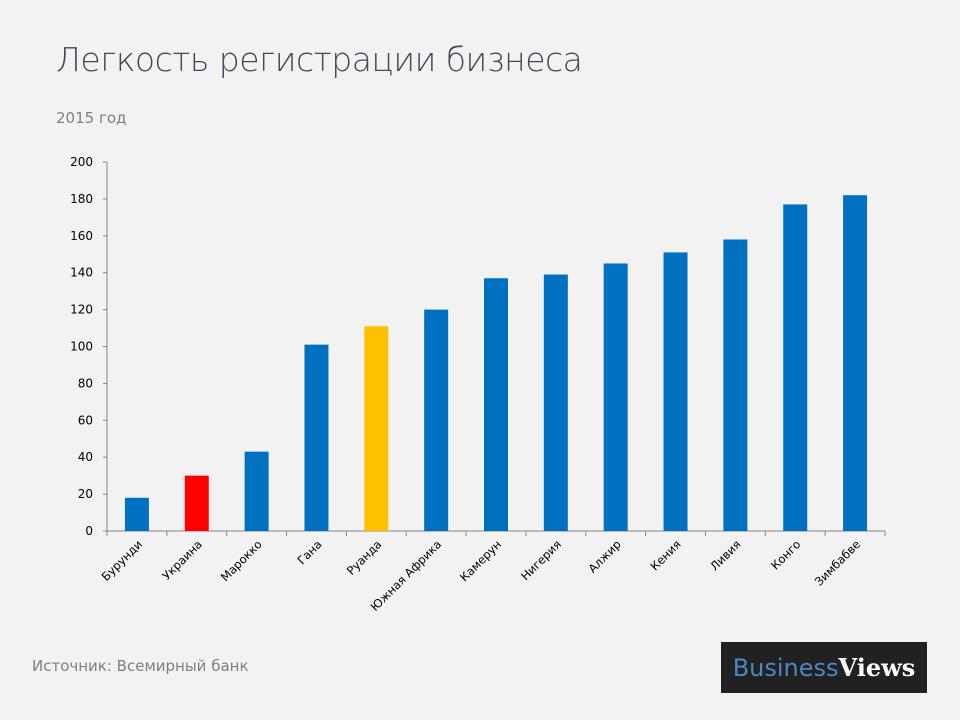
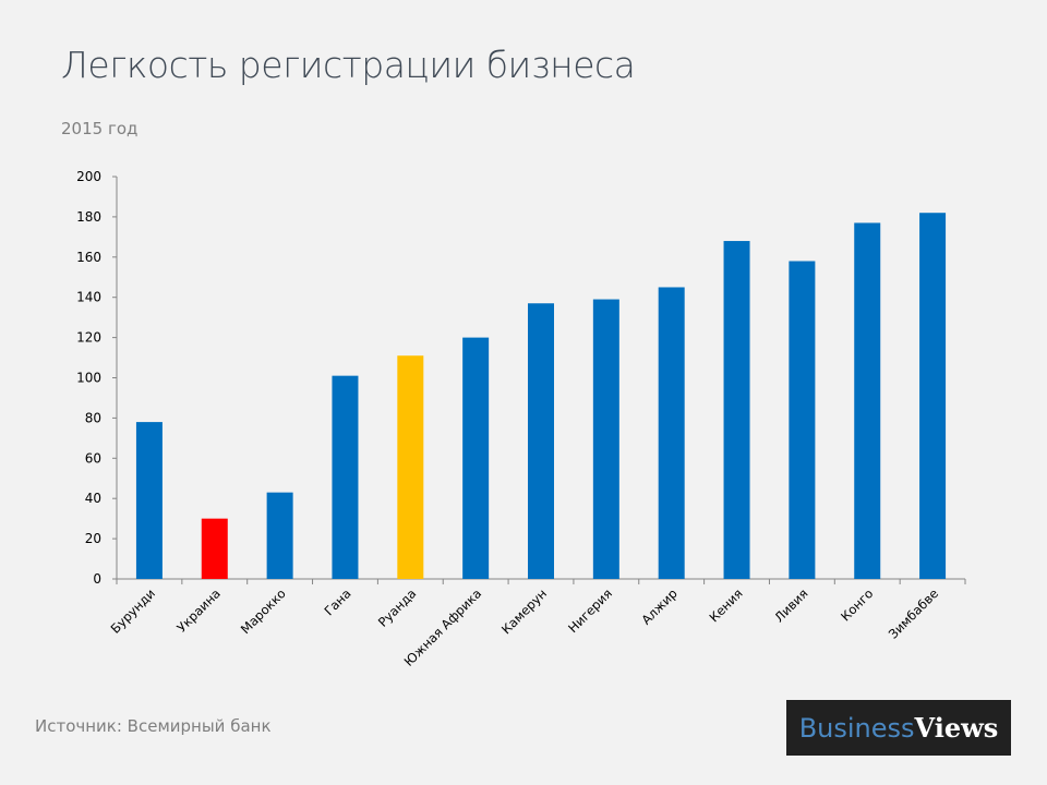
Бурунди: 18 -> 78
Кения: 151 -> 168
